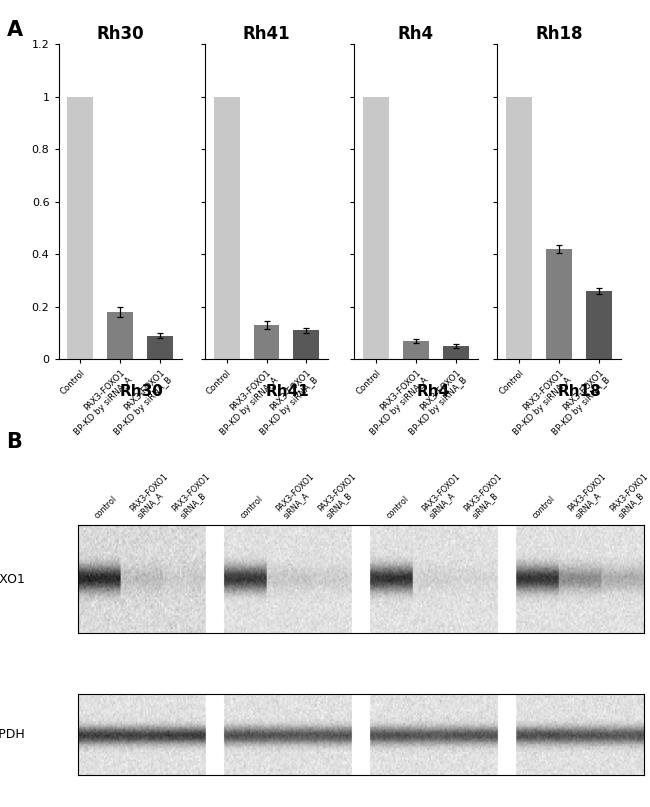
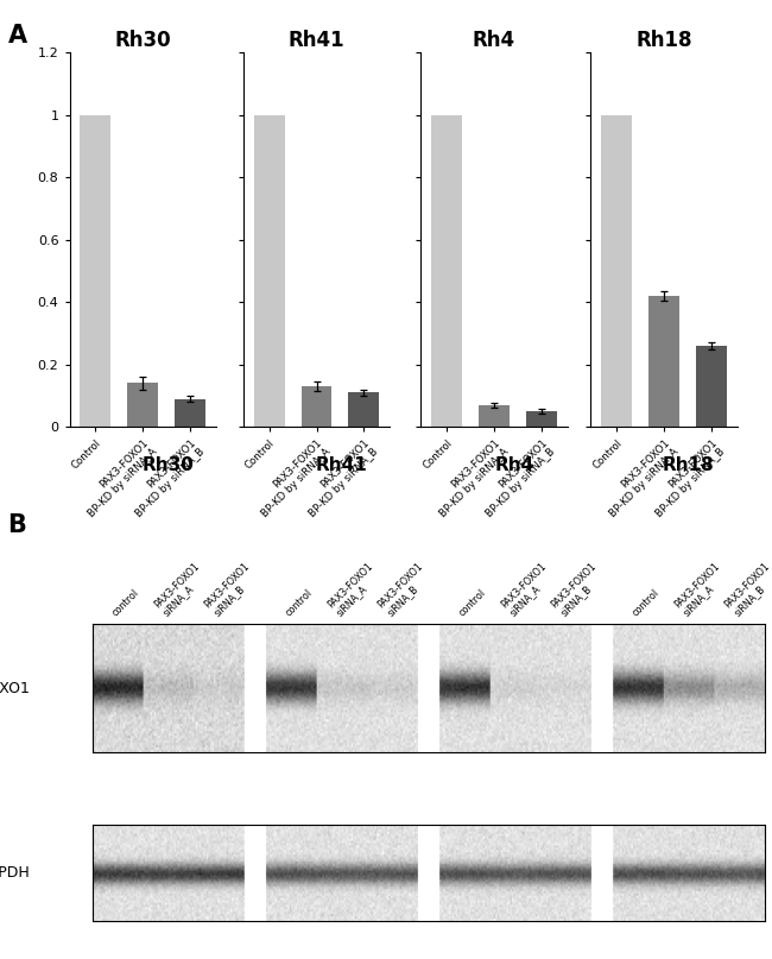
Rh30/PAX3-FOXO1 BP-KD by siRNA_A: 0.18 -> 0.14
